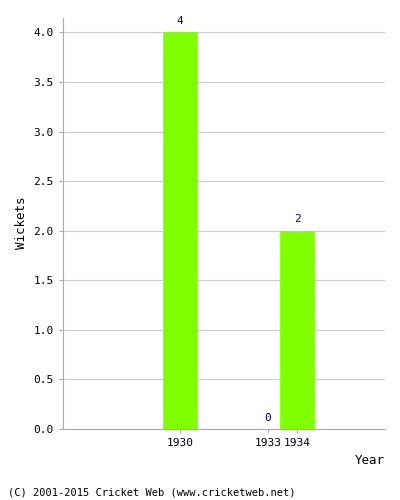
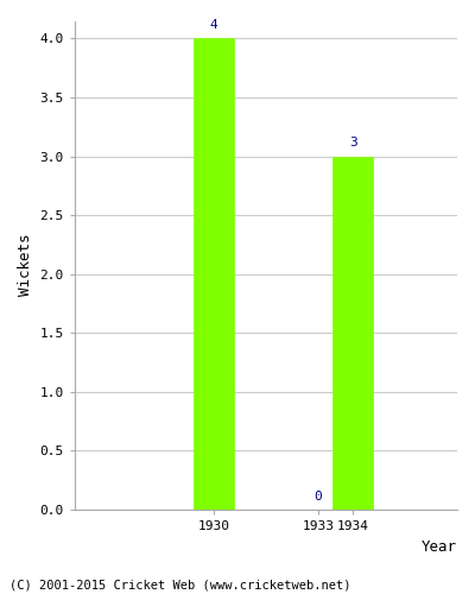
1934: 2 -> 3
